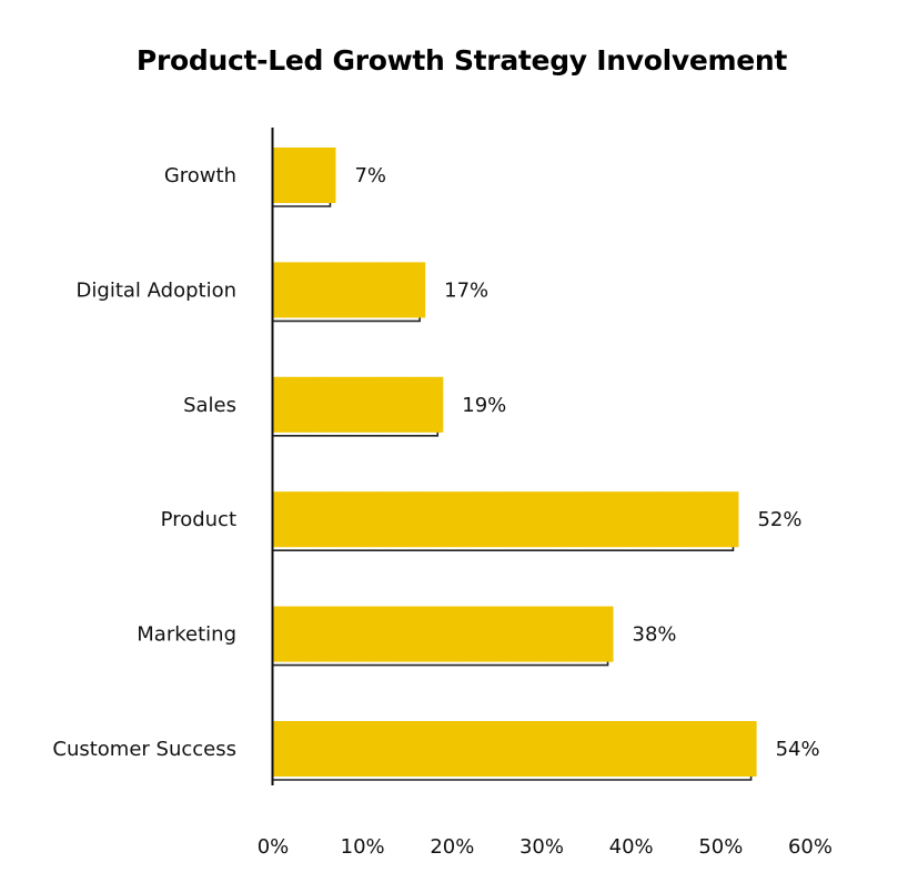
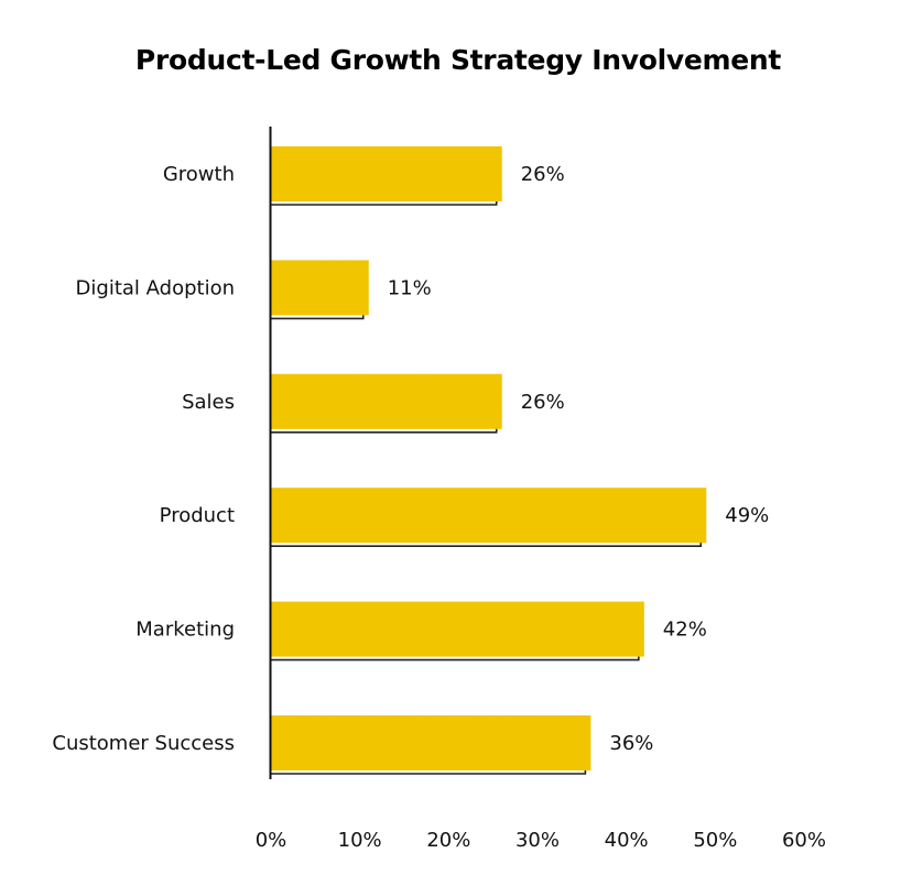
Growth: 7% -> 26%
Digital Adoption: 17% -> 11%
Sales: 19% -> 26%
Product: 52% -> 49%
Marketing: 38% -> 42%
Customer Success: 54% -> 36%
